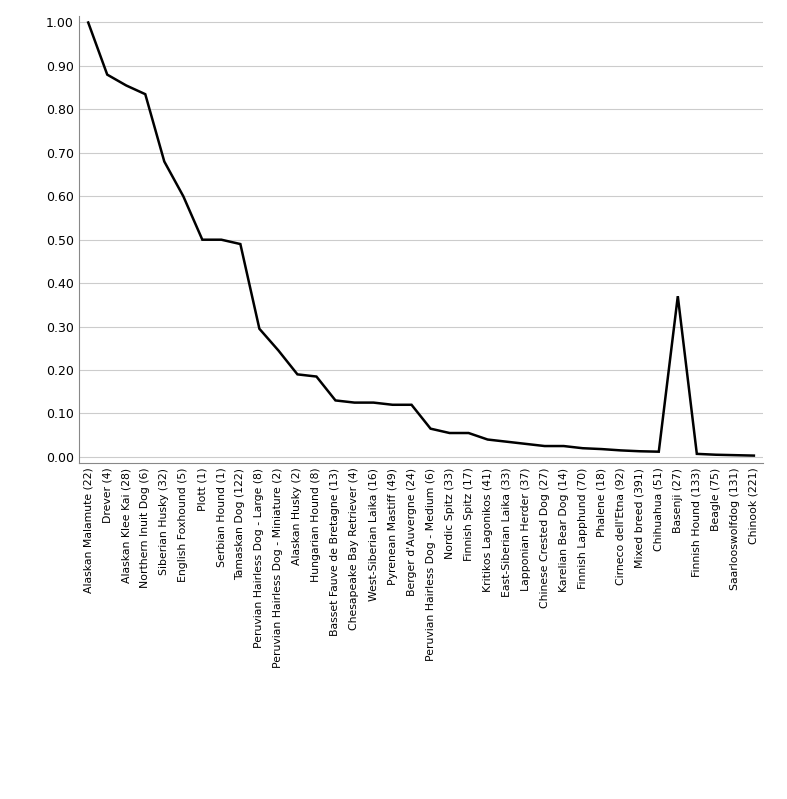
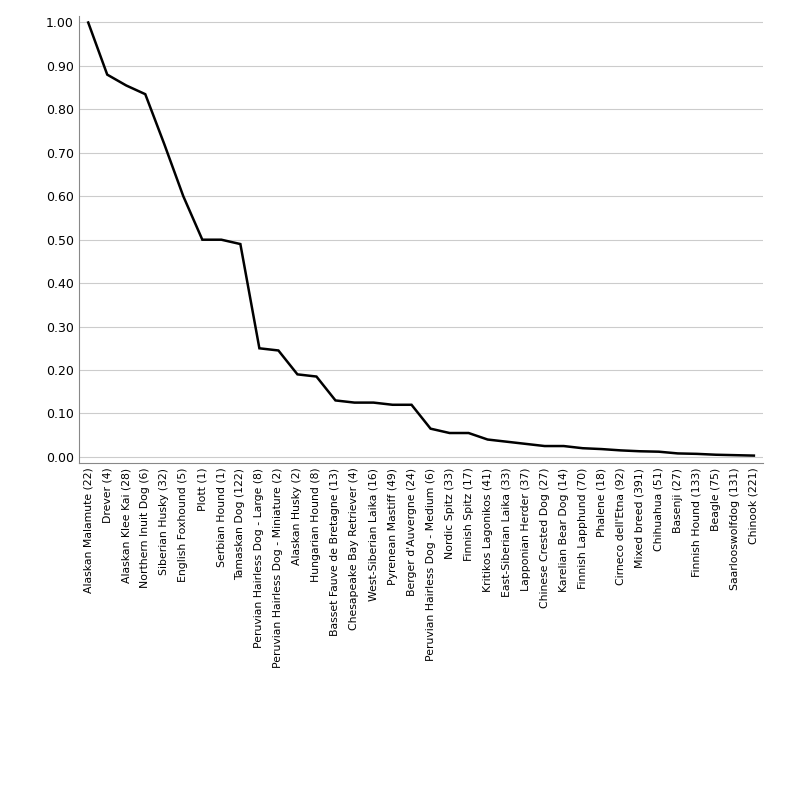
Siberian Husky (32): 0.680 -> 0.720
Peruvian Hairless Dog - Large (8): 0.295 -> 0.250
Basenji (27): 0.370 -> 0.008
